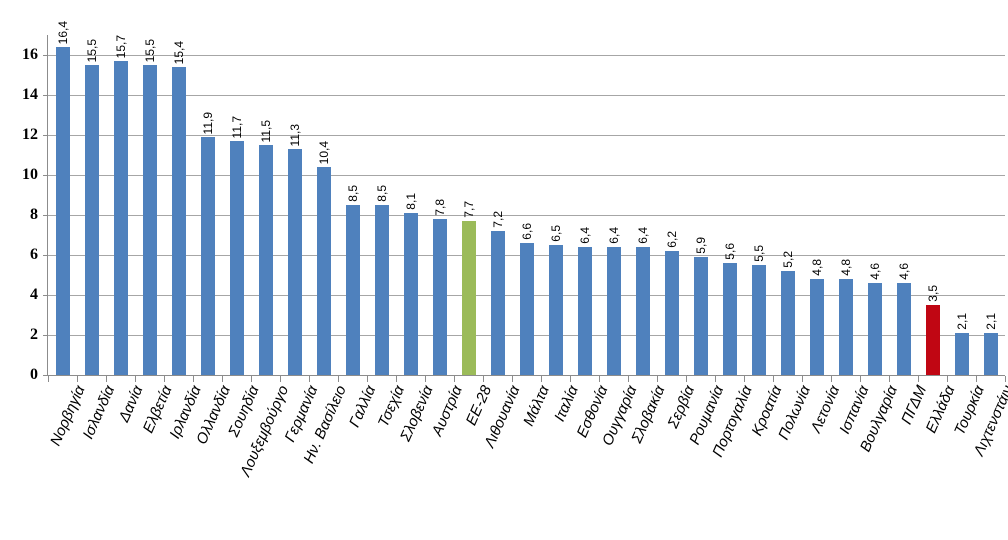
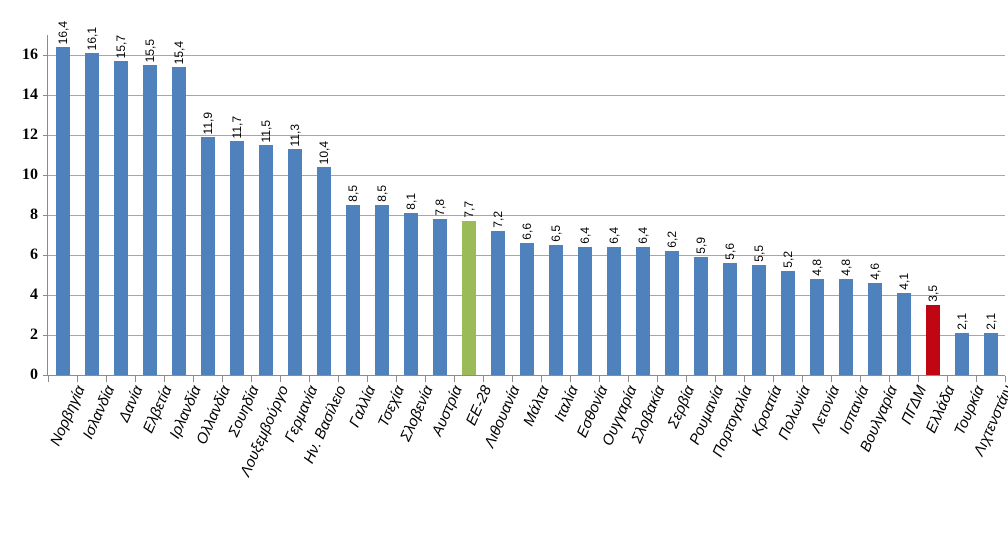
Ισλανδία: 15,5 -> 16,1
ΠΓΔΜ: 4,6 -> 4,1
